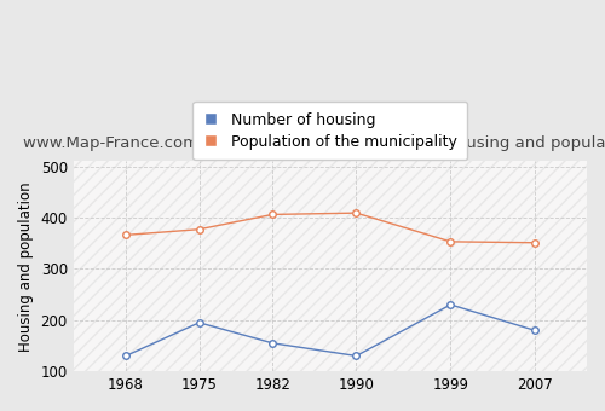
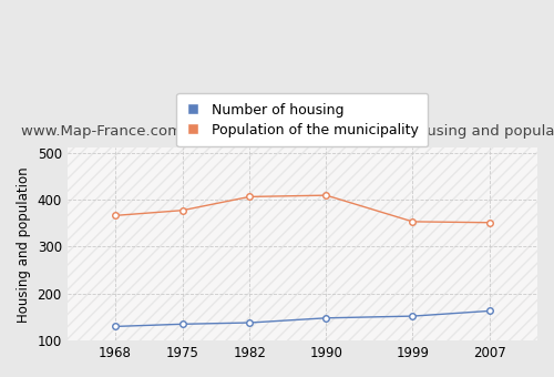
Number of housing/1975: 195 -> 135
Number of housing/1982: 155 -> 138
Number of housing/1990: 130 -> 148
Number of housing/1999: 230 -> 152
Number of housing/2007: 180 -> 163
